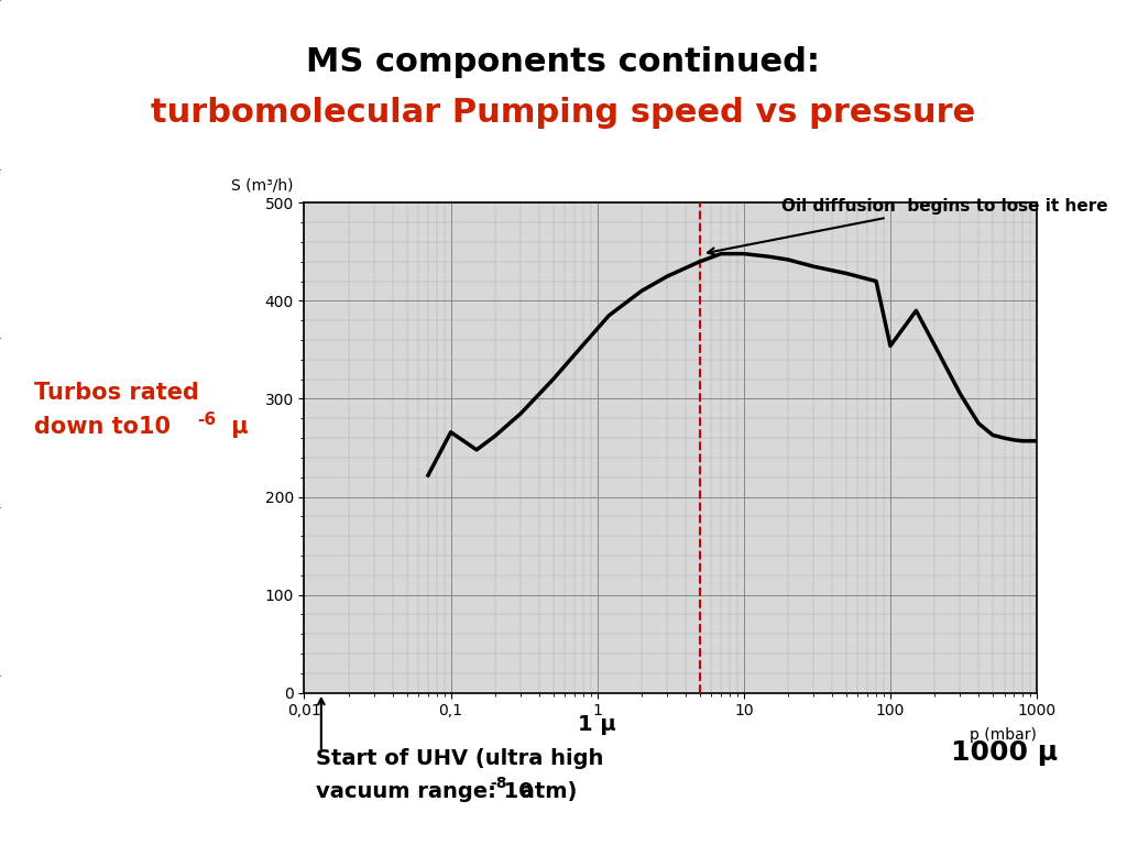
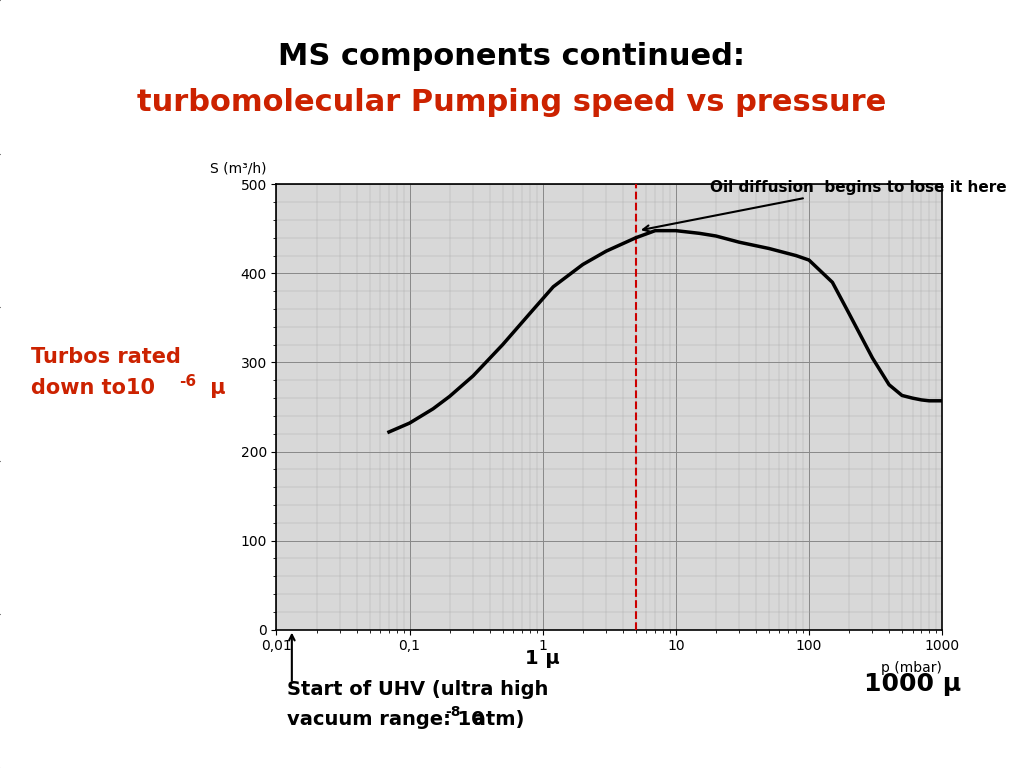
0,1: 266 -> 232
100: 354 -> 415
